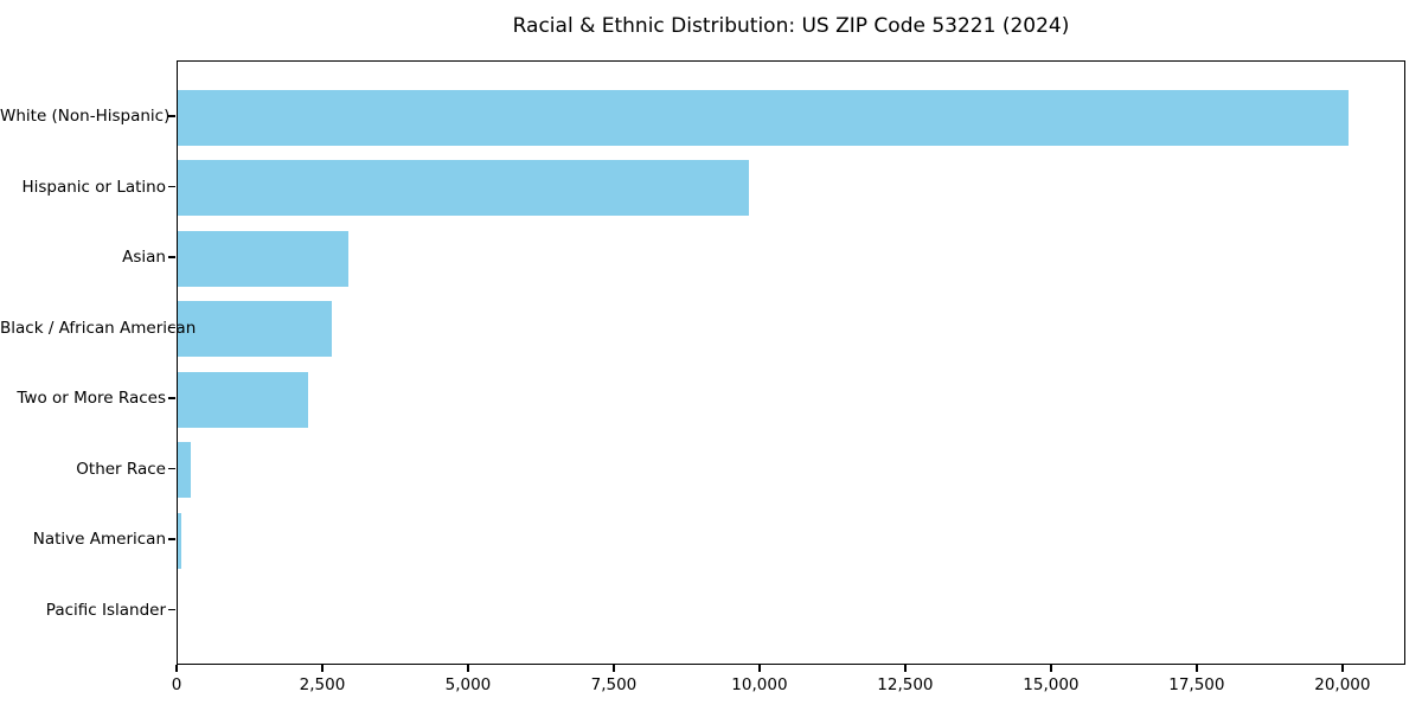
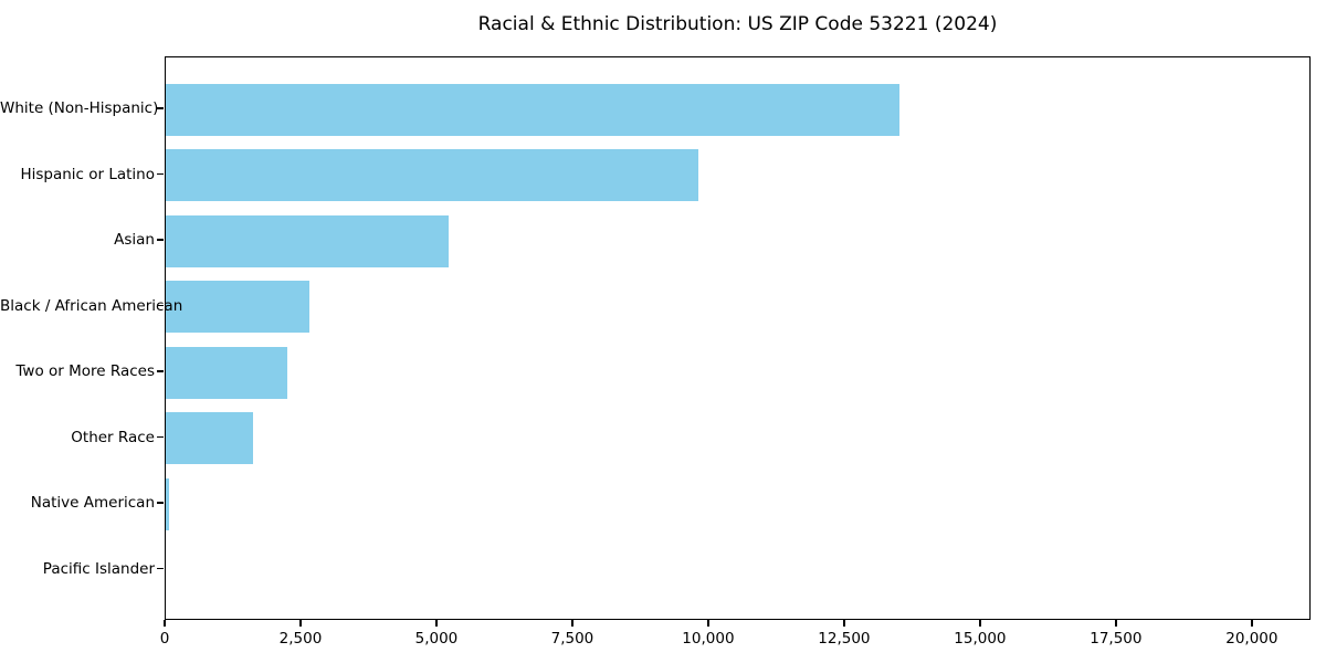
White (Non-Hispanic): 20100 -> 13500
Asian: 2900 -> 5200
Other Race: 200 -> 1600
